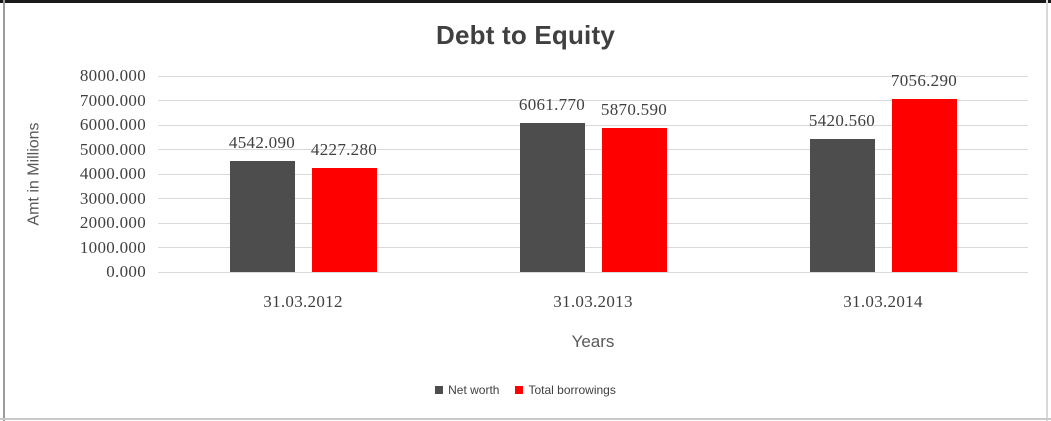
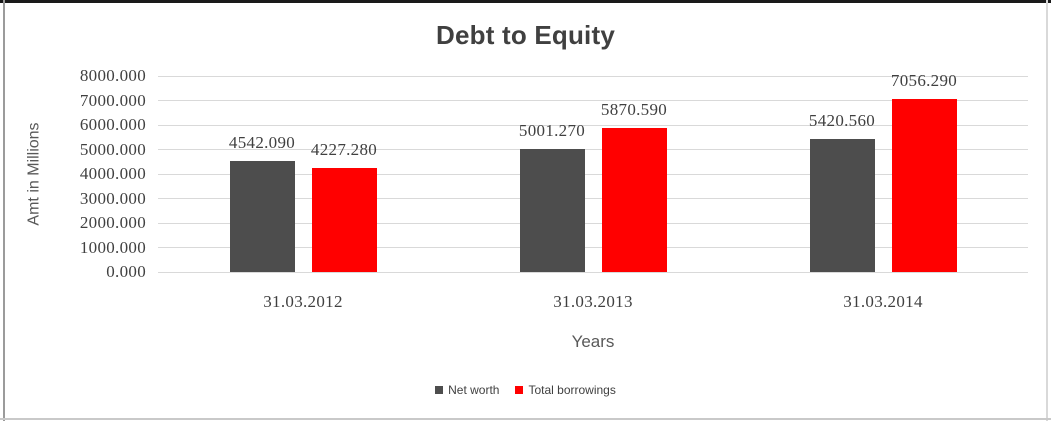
Net worth/31.03.2013: 6061.770 -> 5001.270
